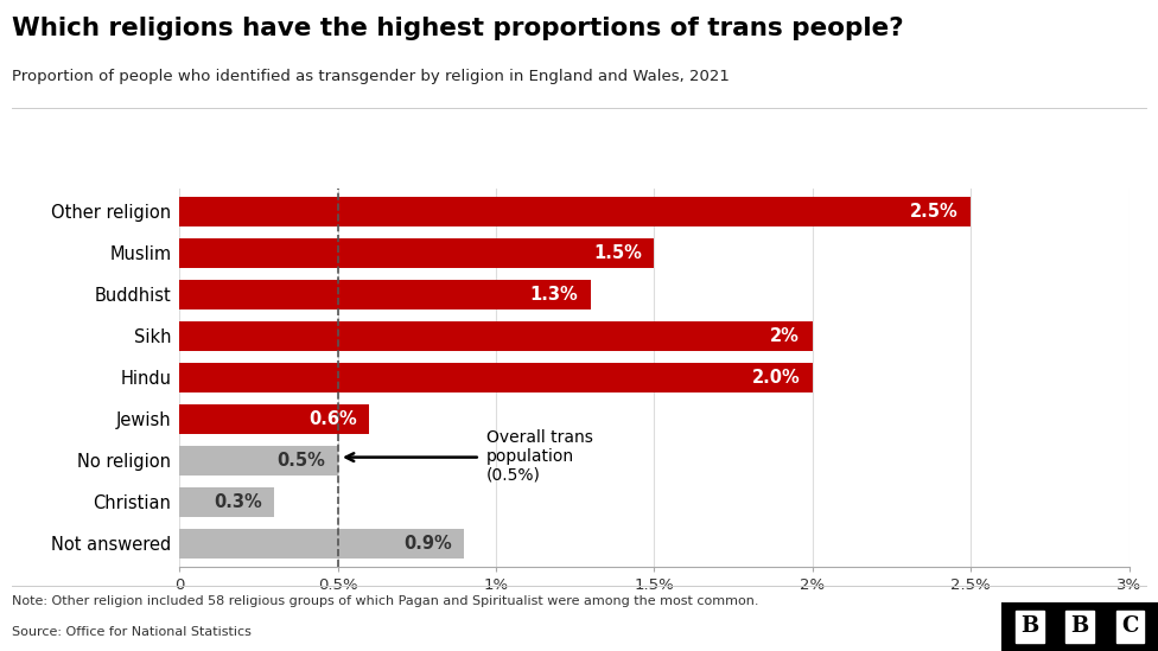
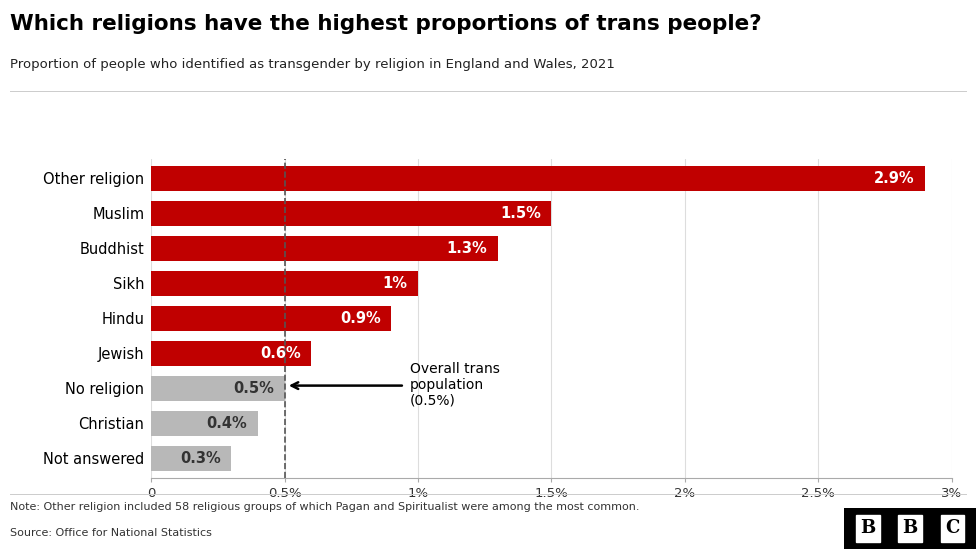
Other religion: 2.5% -> 2.9%
Sikh: 2% -> 1%
Hindu: 2.0% -> 0.9%
Christian: 0.3% -> 0.4%
Not answered: 0.9% -> 0.3%
